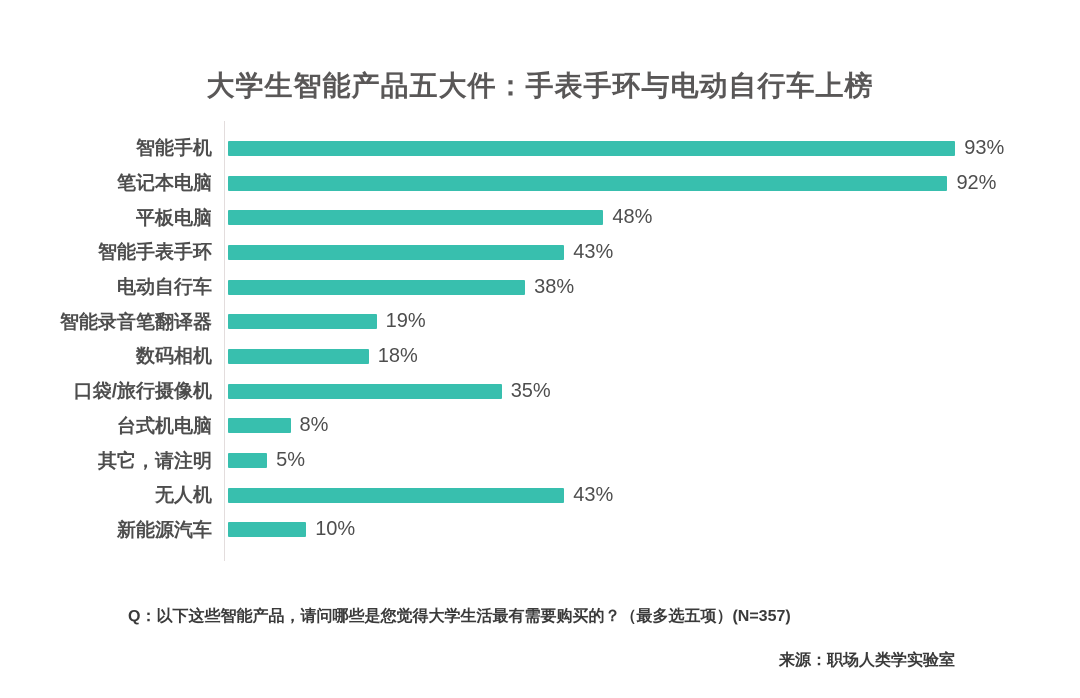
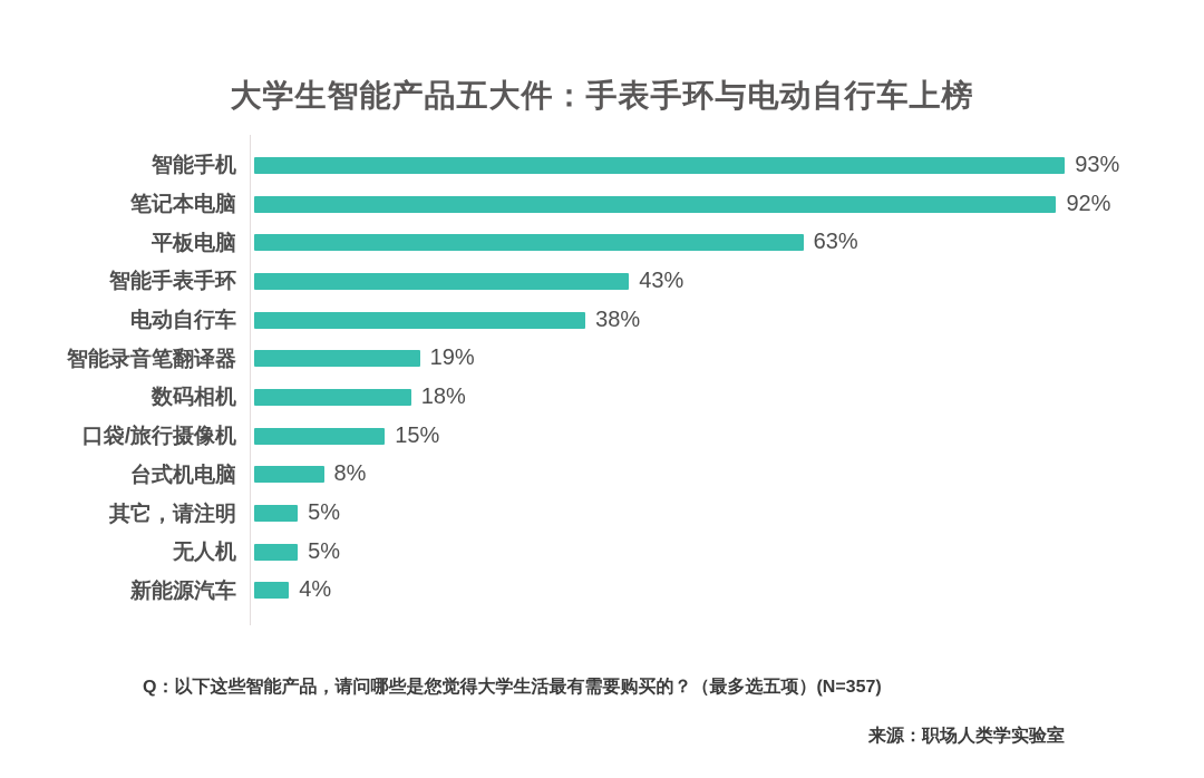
平板电脑: 48% -> 63%
口袋/旅行摄像机: 35% -> 15%
无人机: 43% -> 5%
新能源汽车: 10% -> 4%
